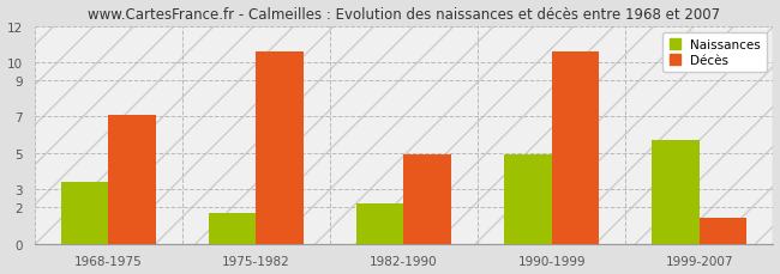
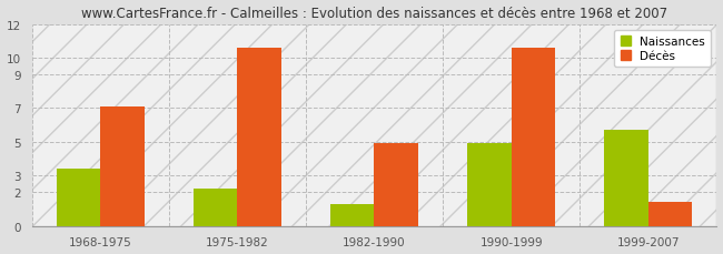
Naissances/1975-1982: 1.7 -> 2.2
Naissances/1982-1990: 2.2 -> 1.3
